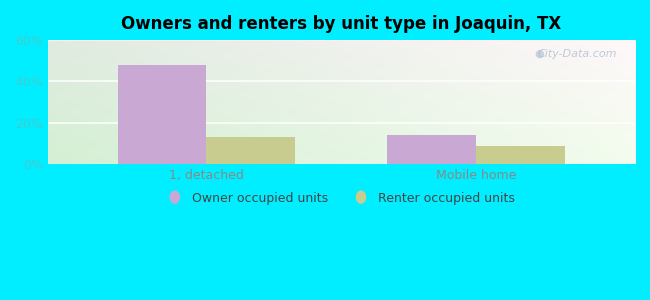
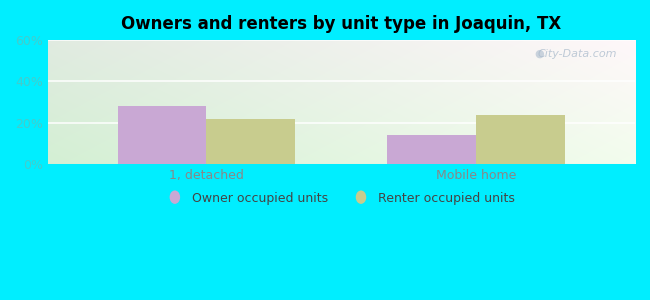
Owner occupied units/1, detached: 48% -> 28%
Renter occupied units/1, detached: 13% -> 22%
Renter occupied units/Mobile home: 9% -> 24%
